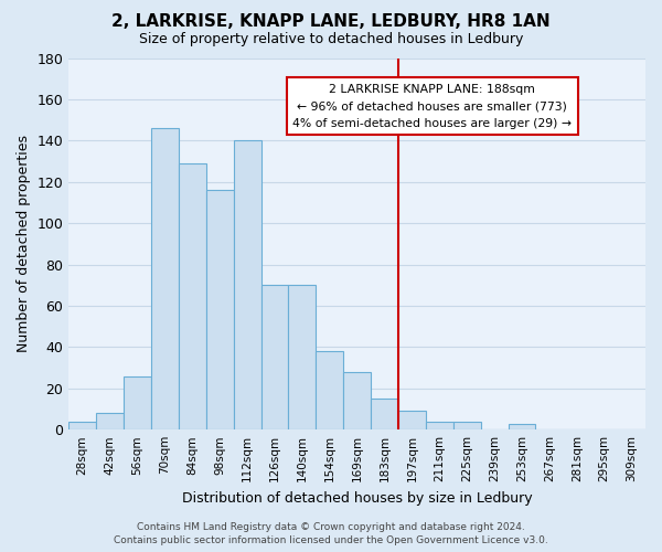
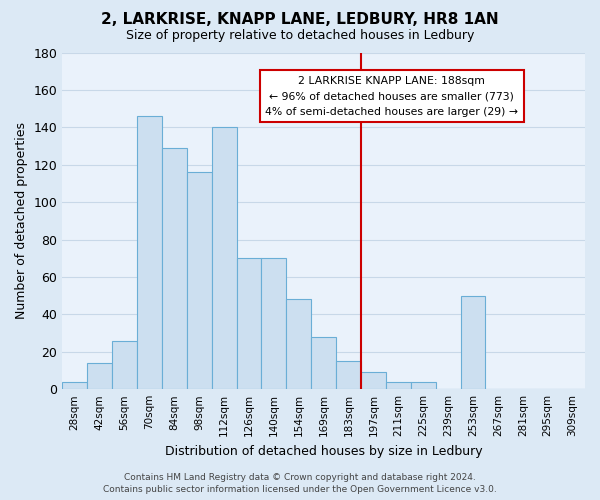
42sqm: 8 -> 14
154sqm: 38 -> 48
253sqm: 3 -> 50
